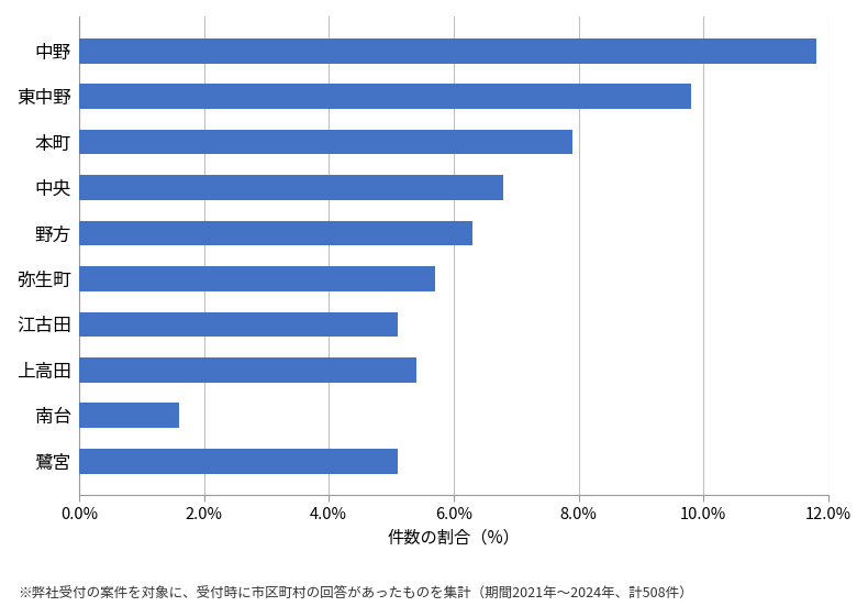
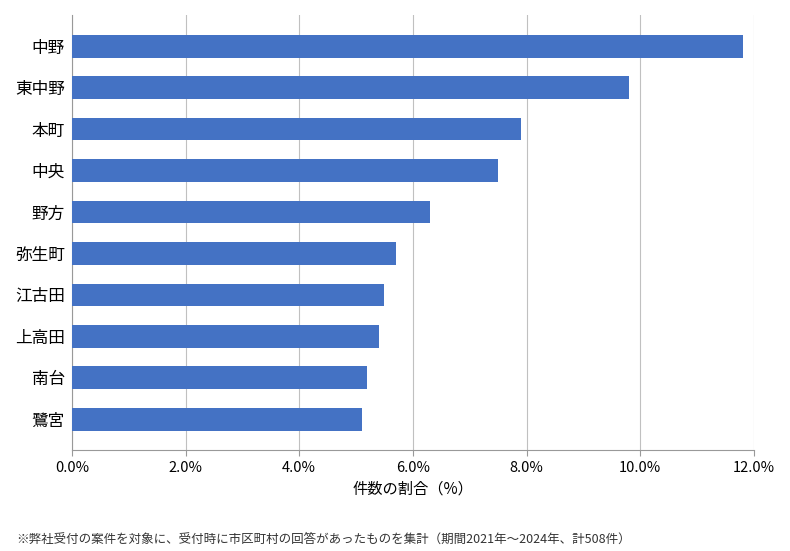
中央: 6.8% -> 7.5%
江古田: 5.1% -> 5.5%
南台: 1.6% -> 5.2%
